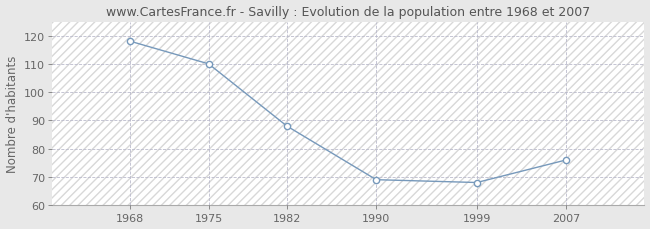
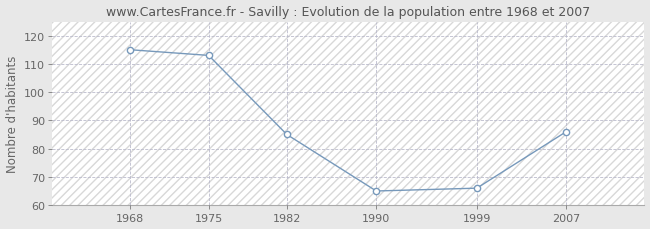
1968: 118 -> 115
1975: 110 -> 113
1982: 88 -> 85
1990: 69 -> 65
1999: 68 -> 66
2007: 76 -> 86
